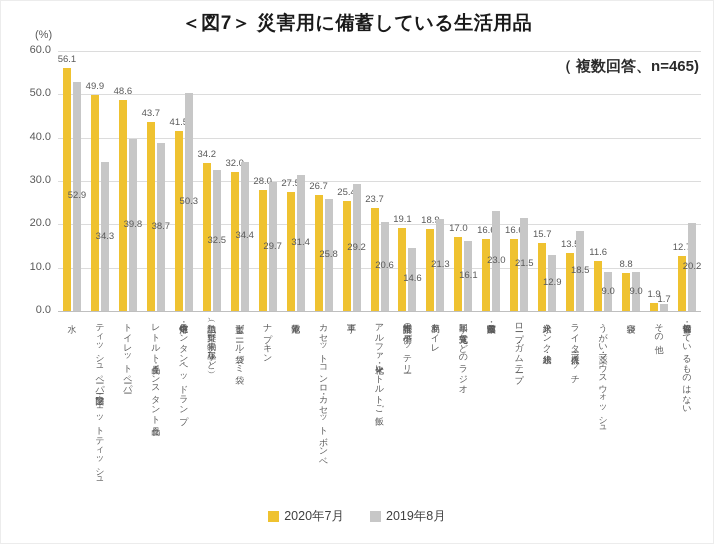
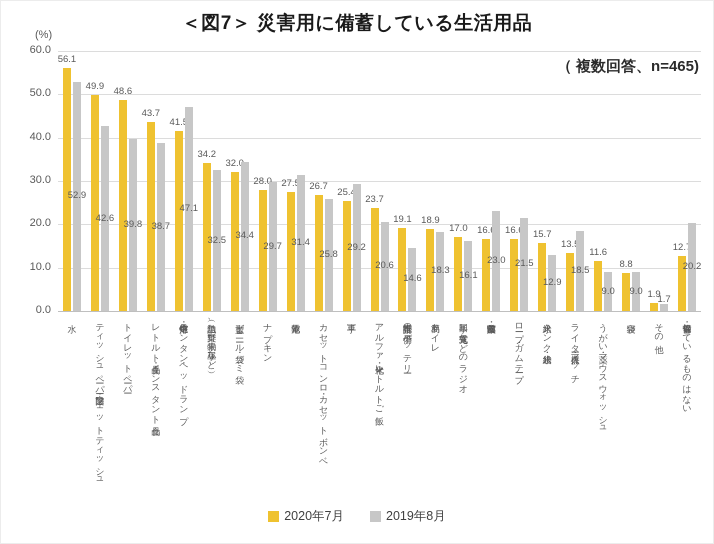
2019年8月/ティッシュペーパー・除菌ウェットティッシュ: 34.3 -> 42.6
2019年8月/懐中電灯・ランタン・ヘッドランプ: 50.3 -> 47.1
2019年8月/簡易トイレ: 21.3 -> 18.3
